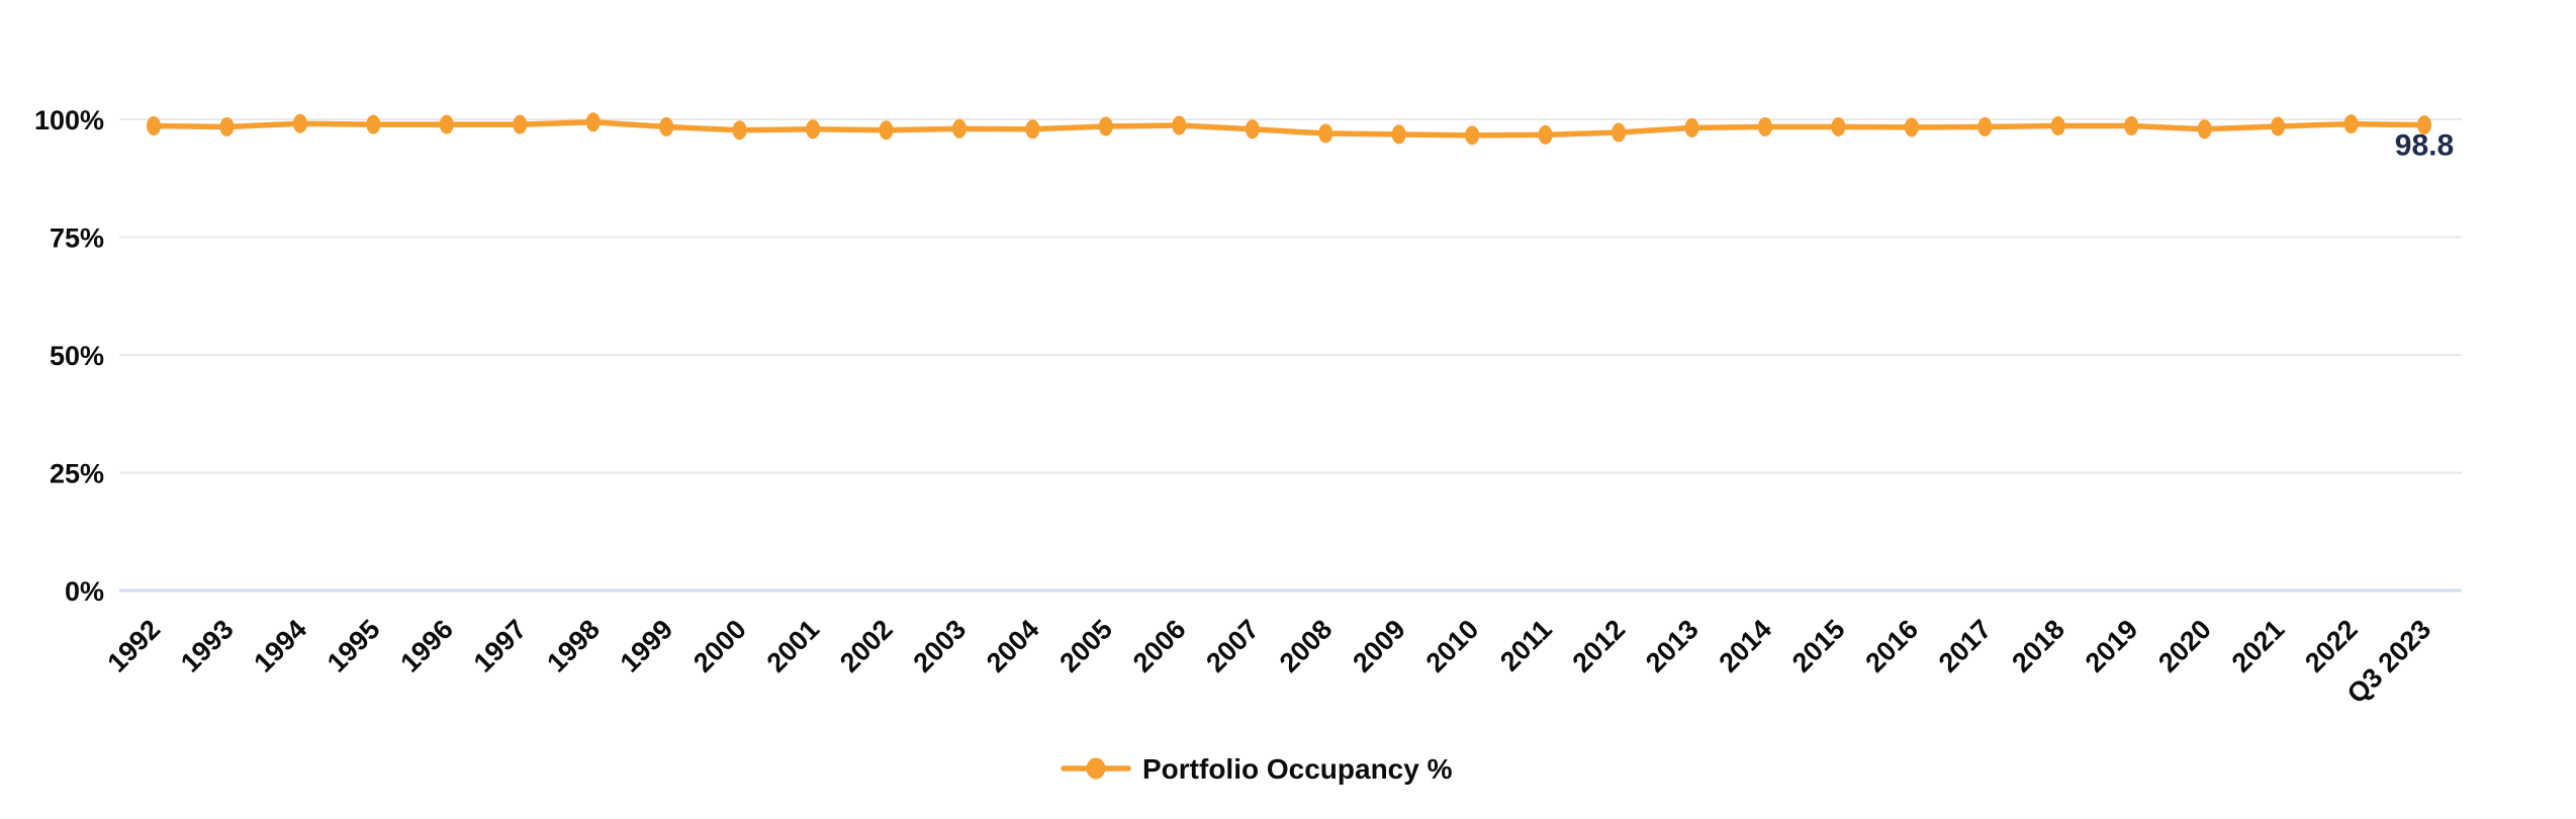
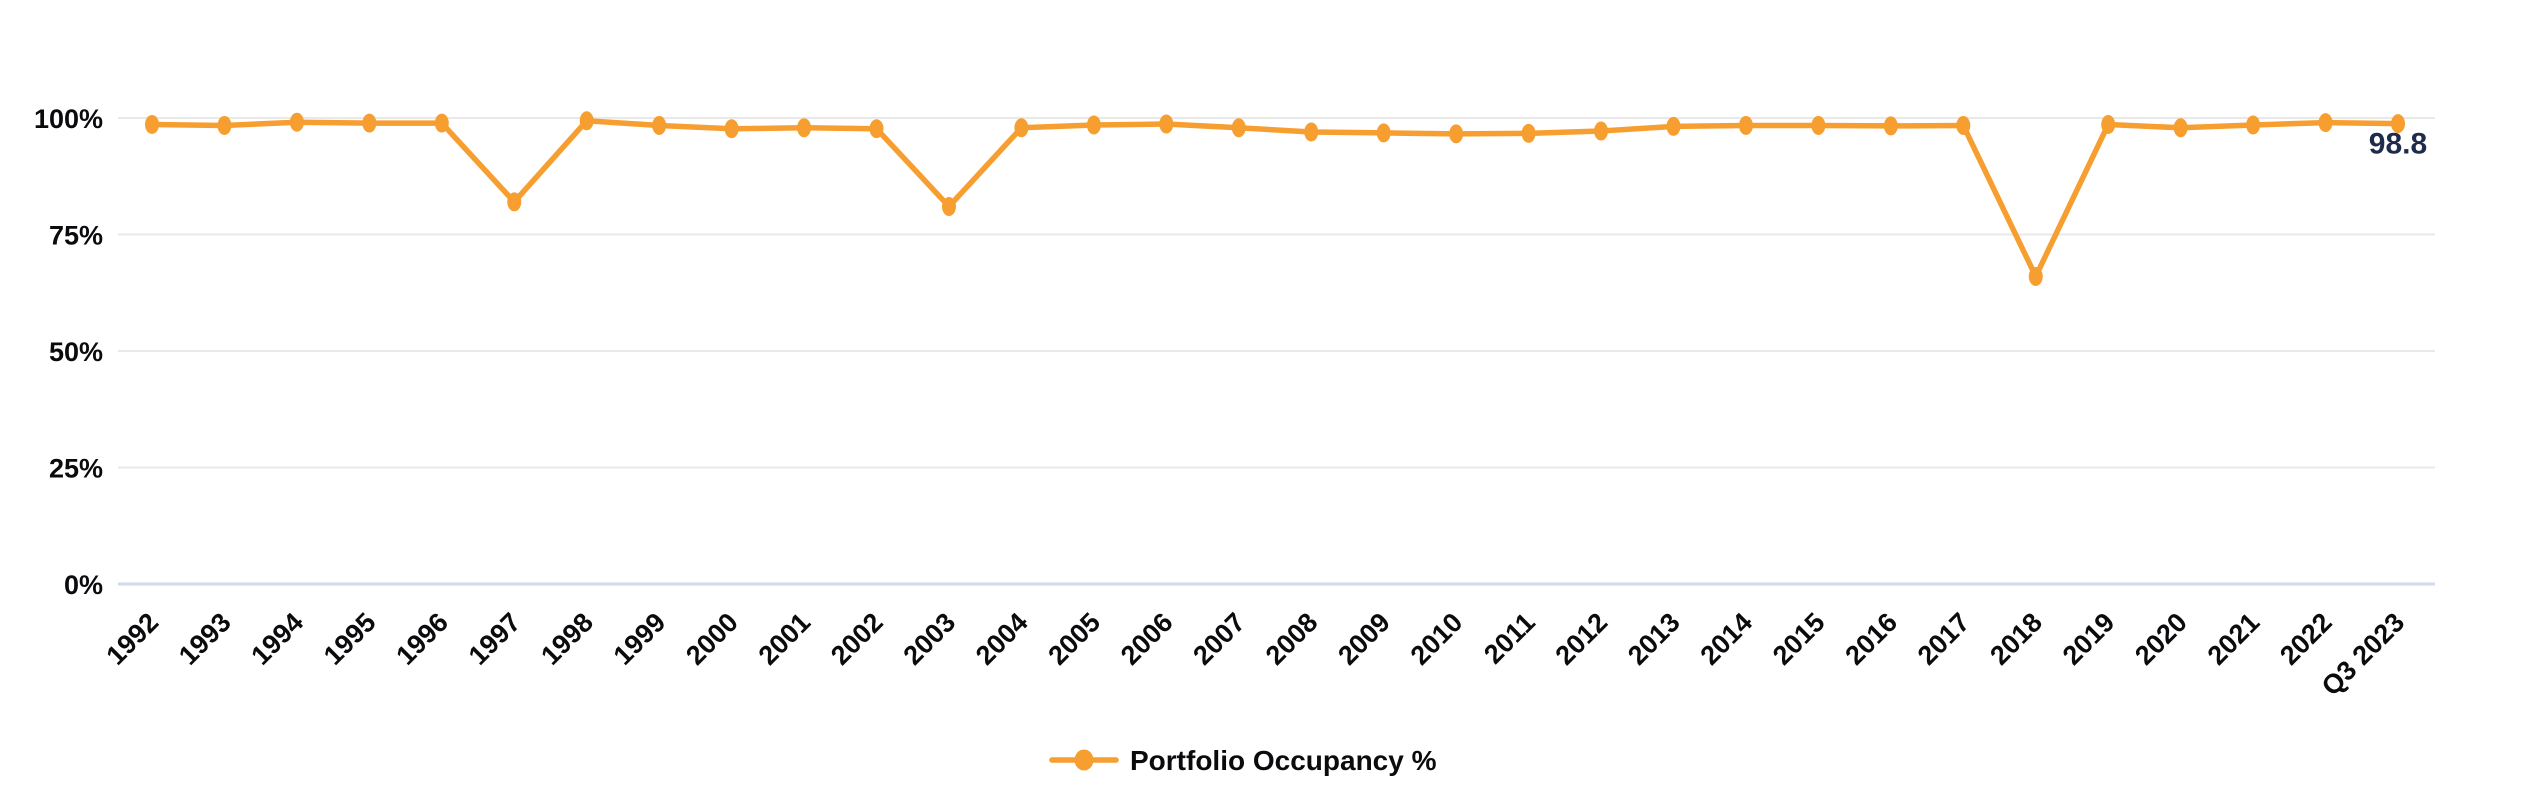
1997: 99% -> 82%
2003: 98% -> 81%
2018: 99% -> 66%
